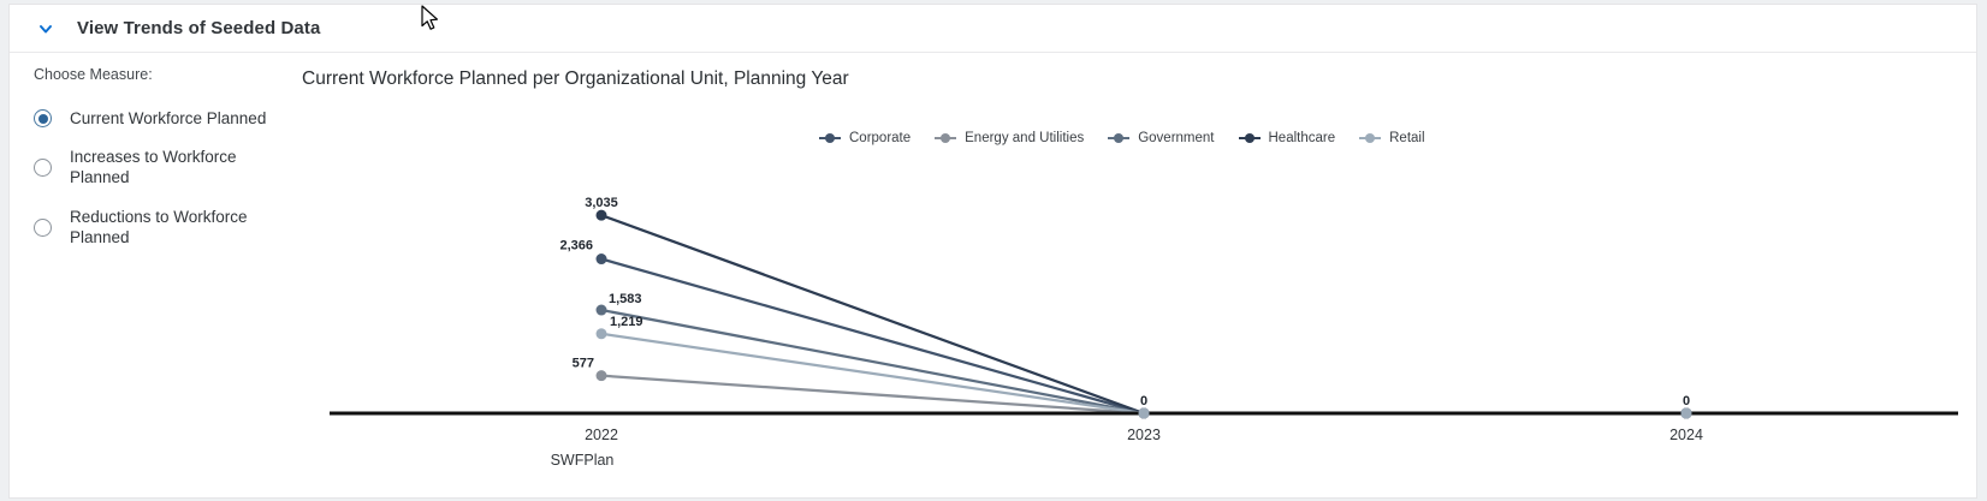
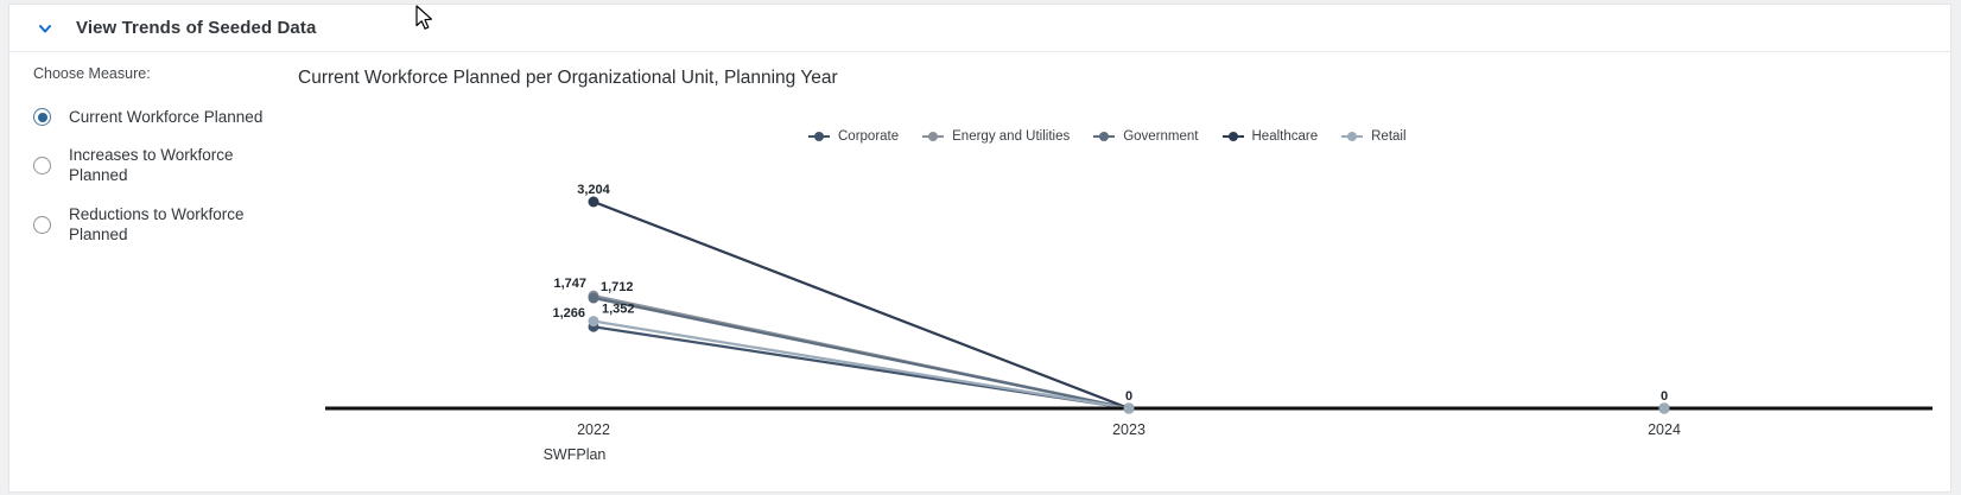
Corporate/2022: 2,366 -> 1,266
Energy and Utilities/2022: 577 -> 1,747
Government/2022: 1,583 -> 1,712
Healthcare/2022: 3,035 -> 3,204
Retail/2022: 1,219 -> 1,352
